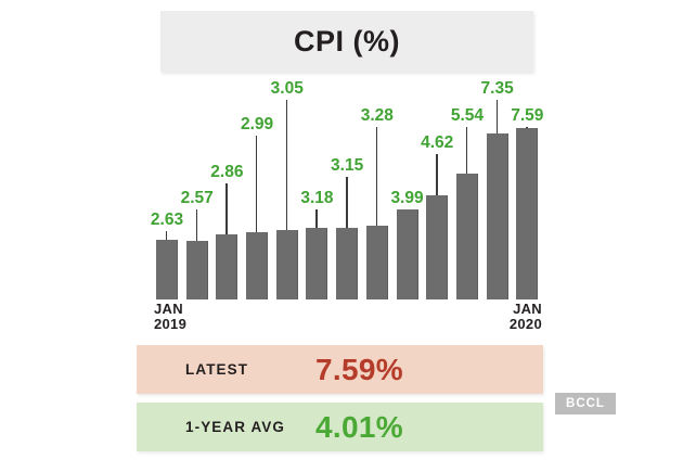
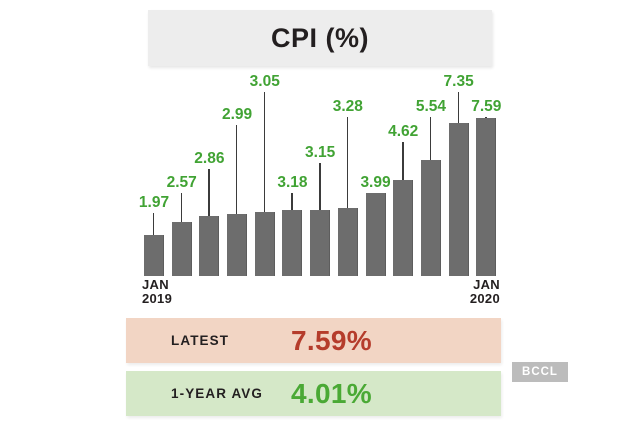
JAN 2019: 2.63 -> 1.97
